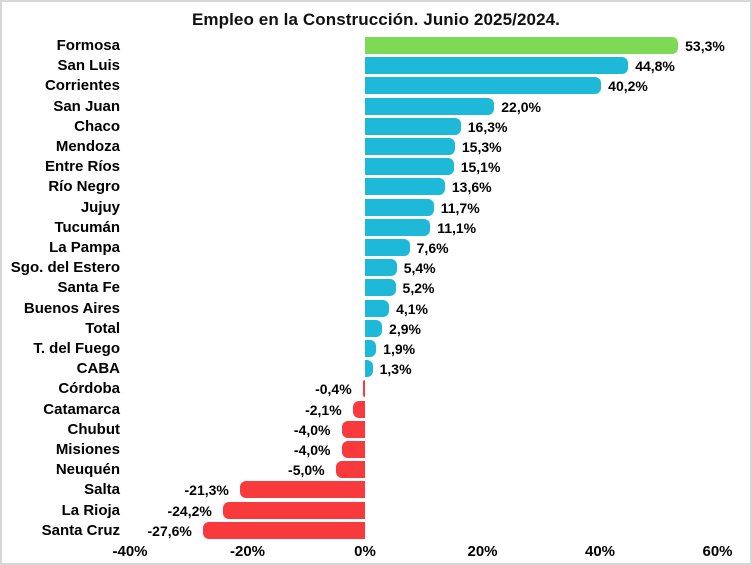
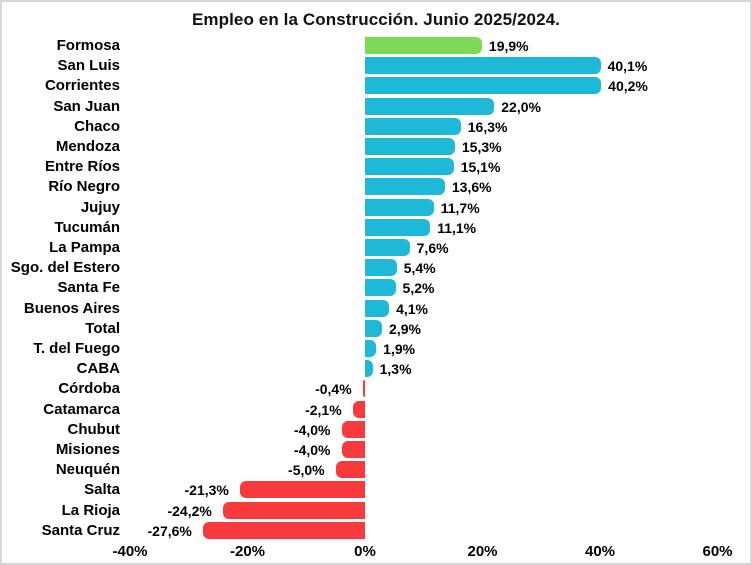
Formosa: 53,3% -> 19,9%
San Luis: 44,8% -> 40,1%
